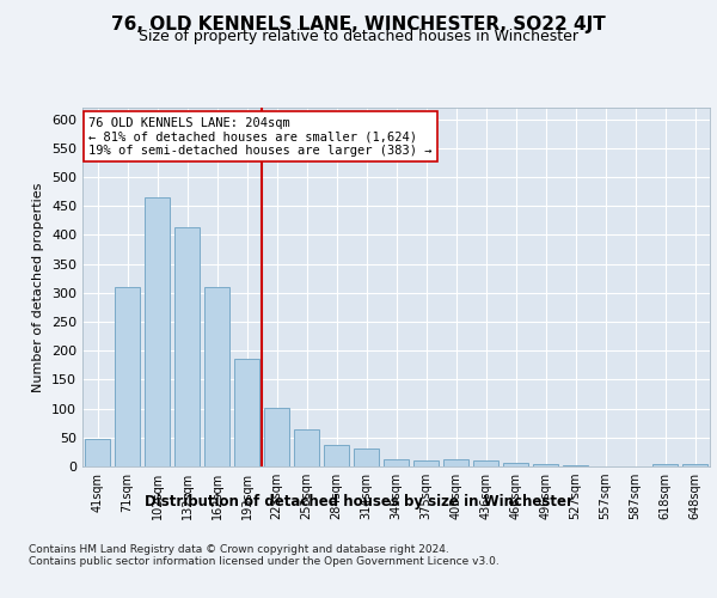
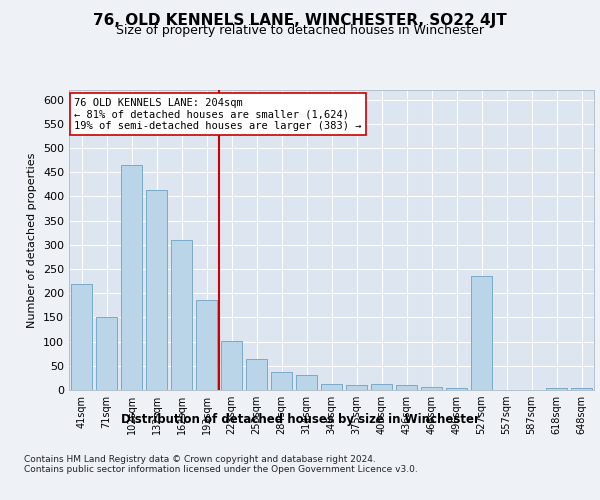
41sqm: 47 -> 220
71sqm: 311 -> 150
527sqm: 2 -> 235
